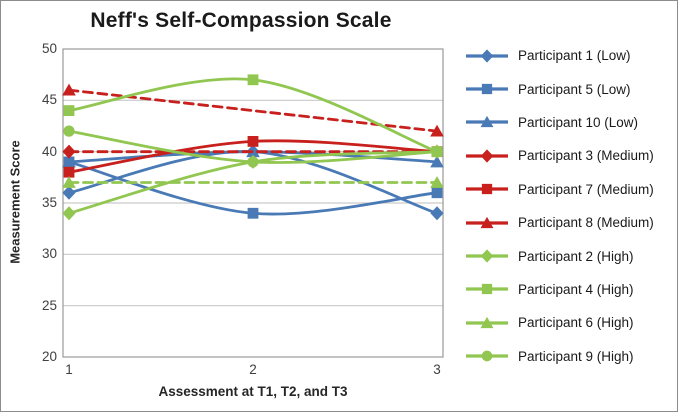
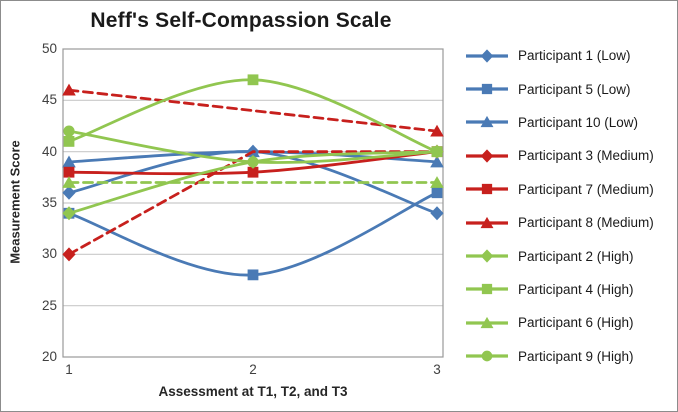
Participant 5 (Low)/1: 39 -> 34
Participant 3 (Medium)/1: 40 -> 30
Participant 4 (High)/1: 44 -> 41
Participant 5 (Low)/2: 34 -> 28
Participant 7 (Medium)/2: 41 -> 38
